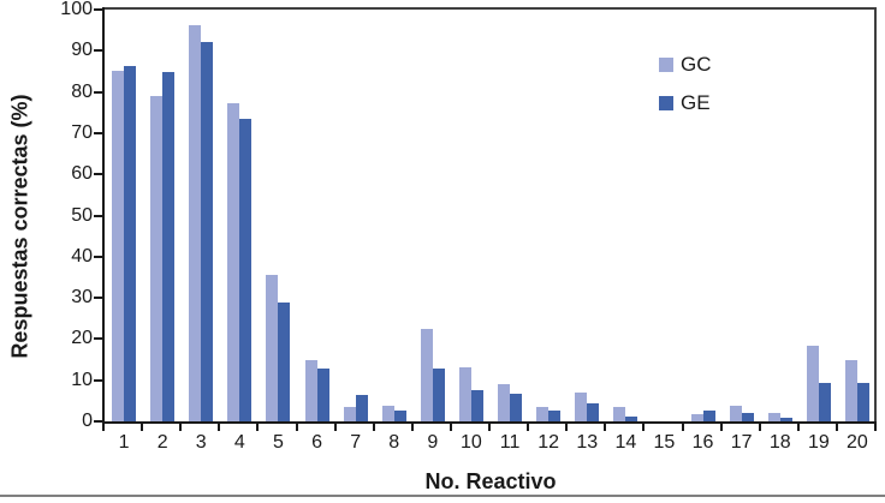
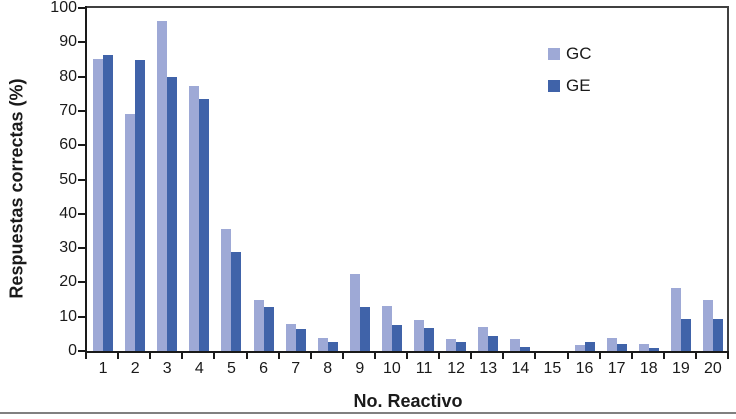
GC/2: 79 -> 69
GE/3: 92 -> 80
GC/7: 4 -> 8
